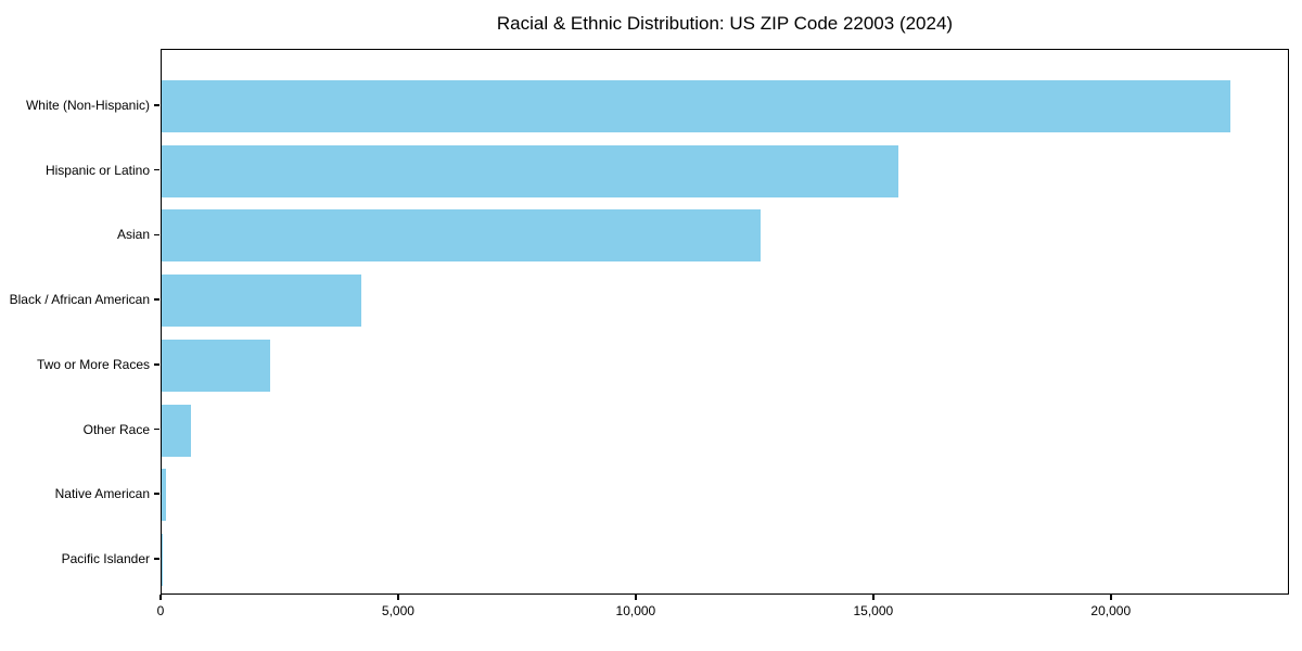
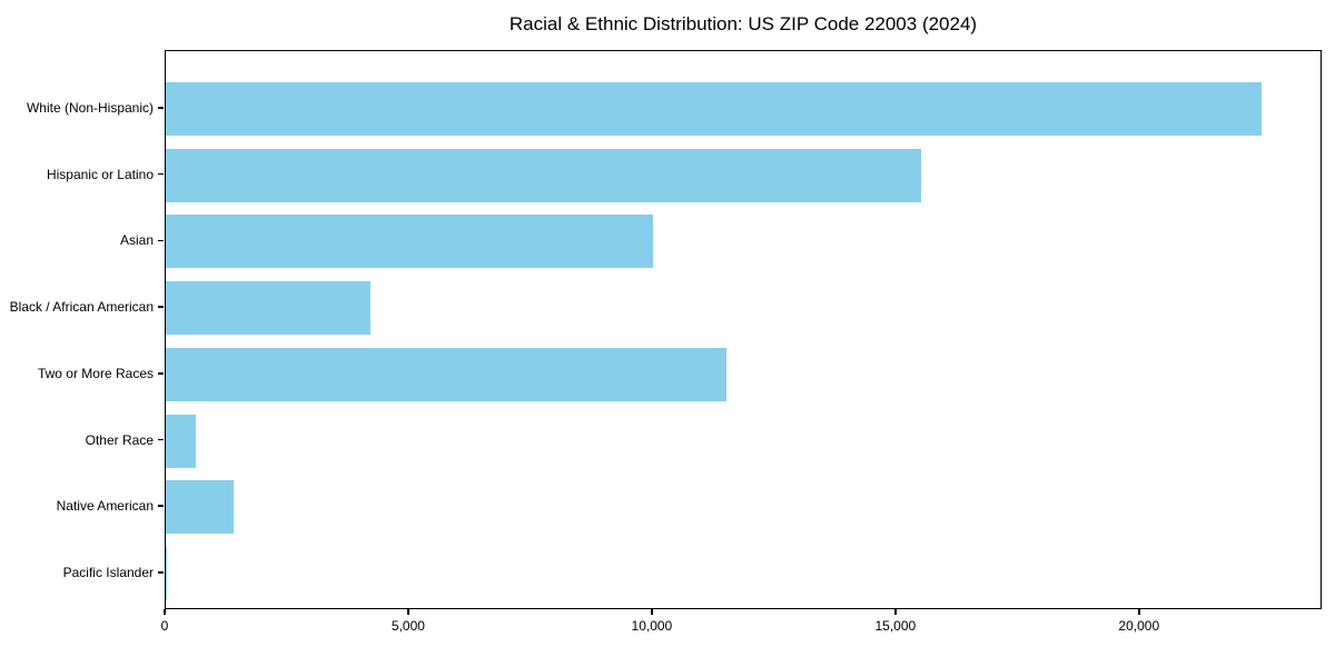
Asian: 12600 -> 10000
Two or More Races: 2300 -> 11500
Native American: 100 -> 1400
